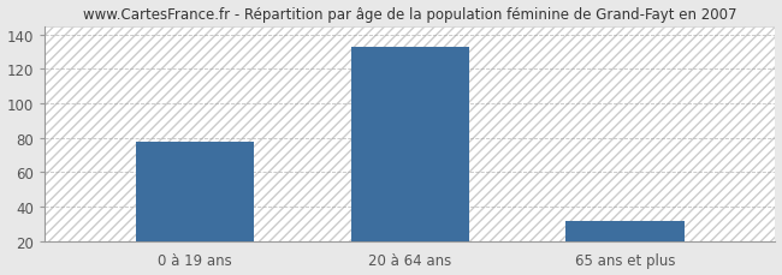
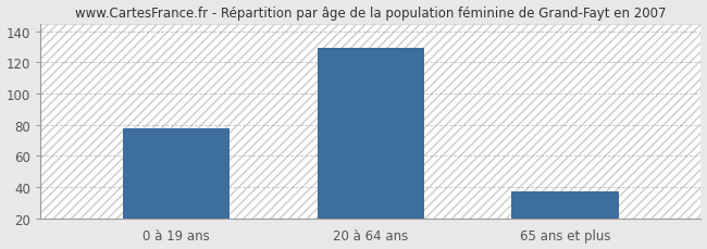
20 à 64 ans: 133 -> 129
65 ans et plus: 32 -> 37
